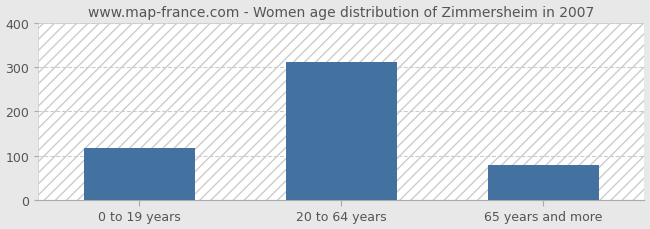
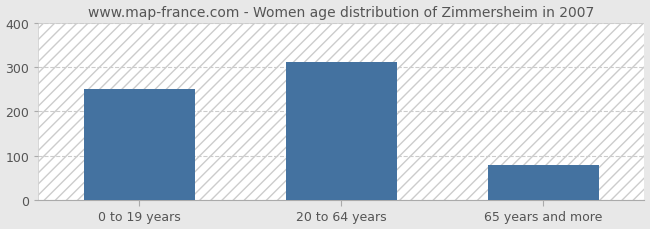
0 to 19 years: 118 -> 250
